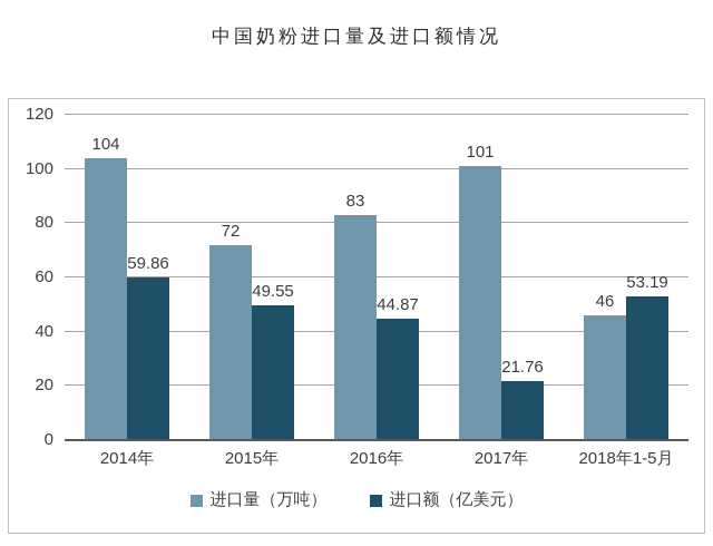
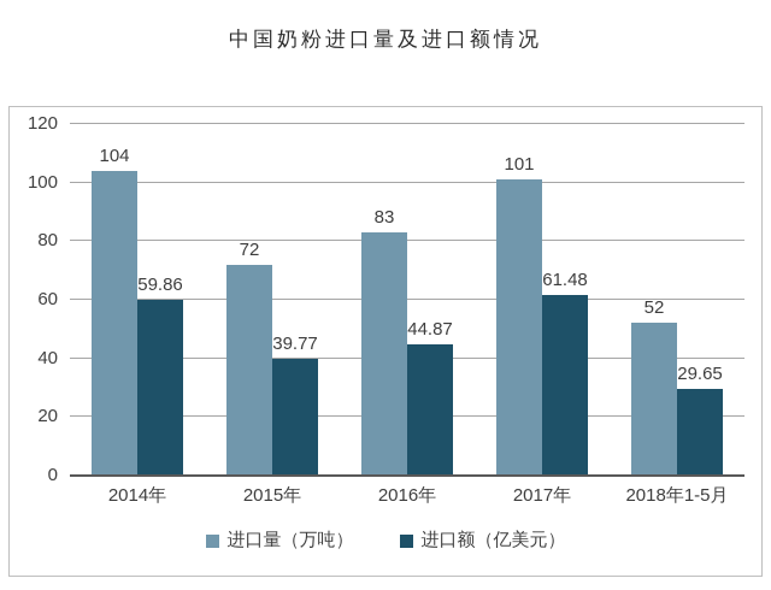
进口额（亿美元）/2015年: 49.55 -> 39.77
进口额（亿美元）/2017年: 21.76 -> 61.48
进口量（万吨）/2018年1-5月: 46 -> 52
进口额（亿美元）/2018年1-5月: 53.19 -> 29.65
